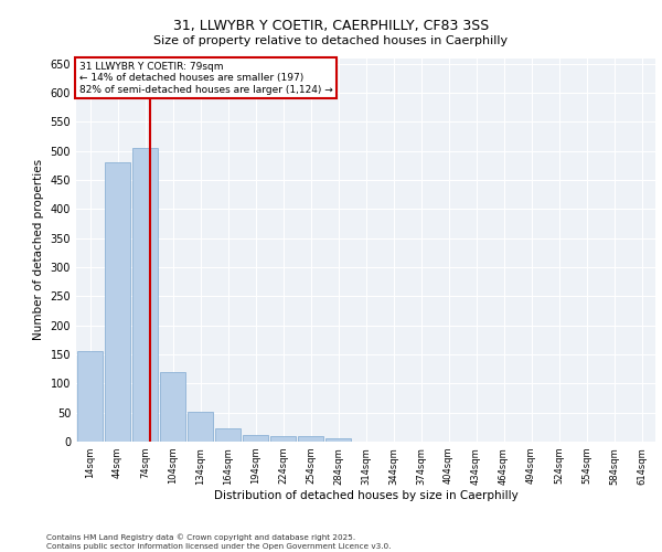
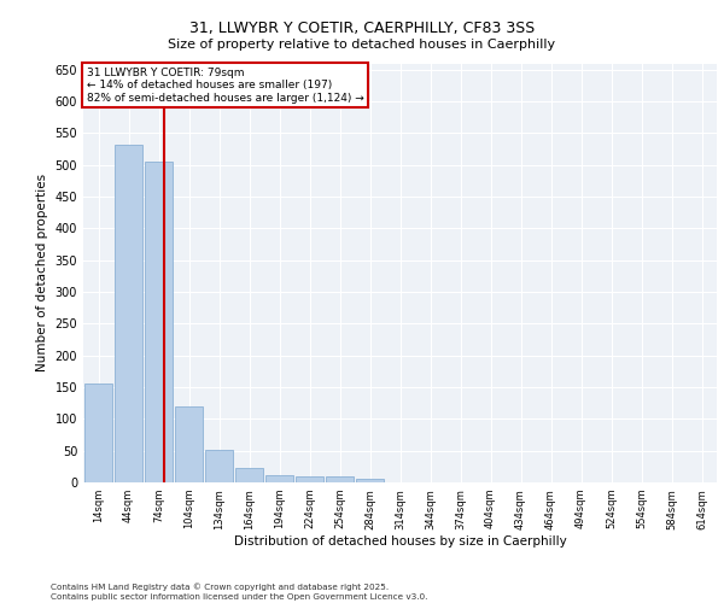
44sqm: 480 -> 532
